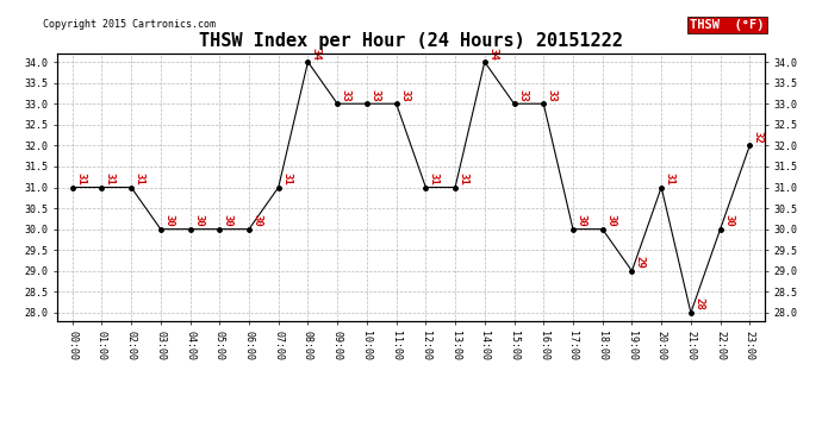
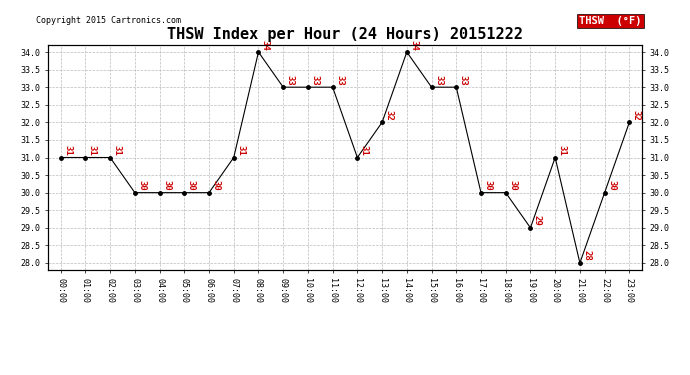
13:00: 31 -> 32
